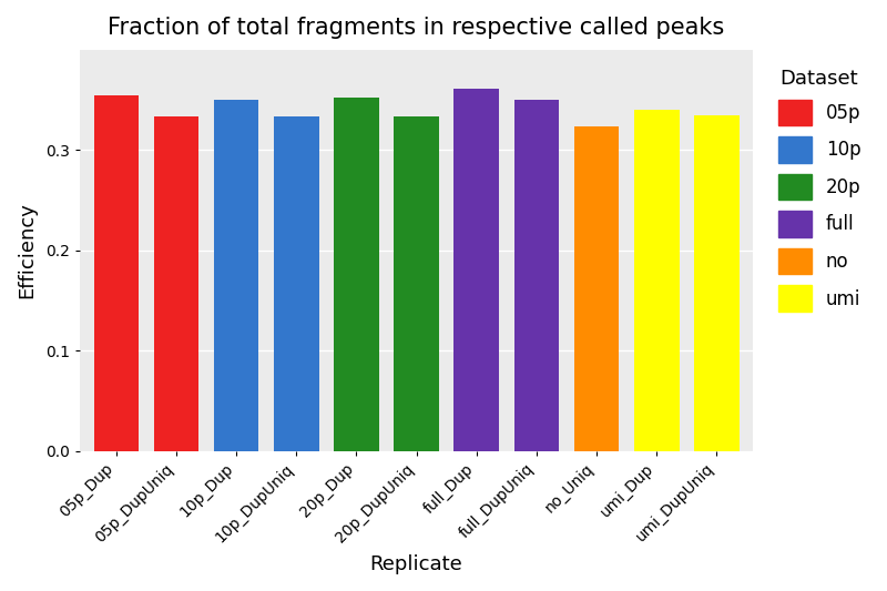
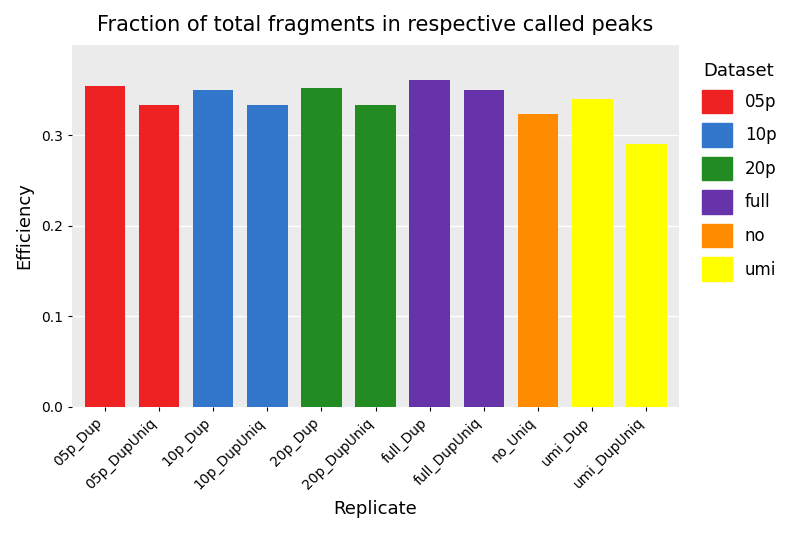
umi_DupUniq: 0.335 -> 0.290
